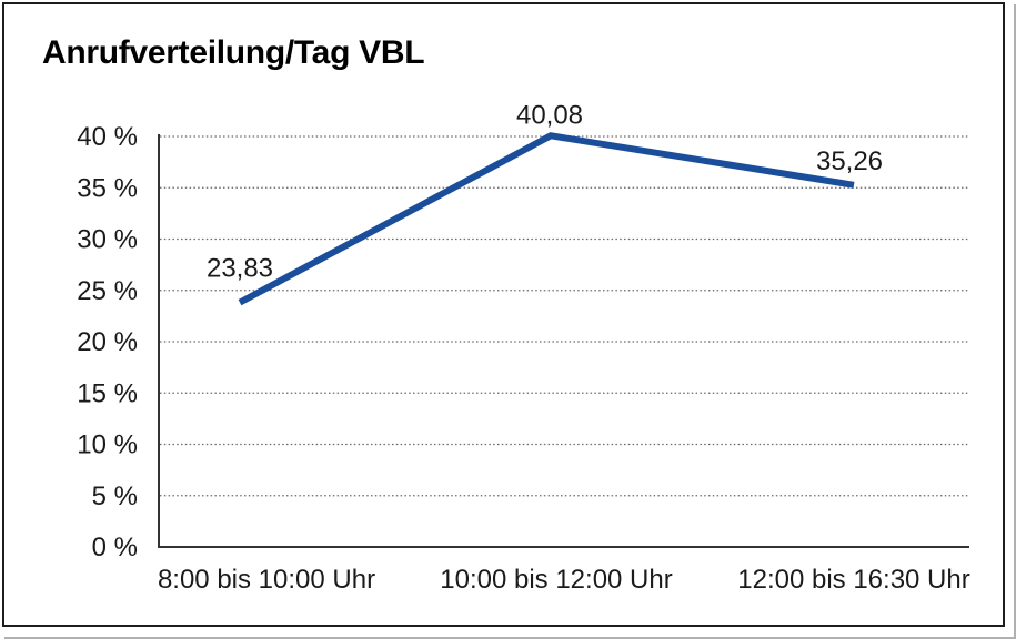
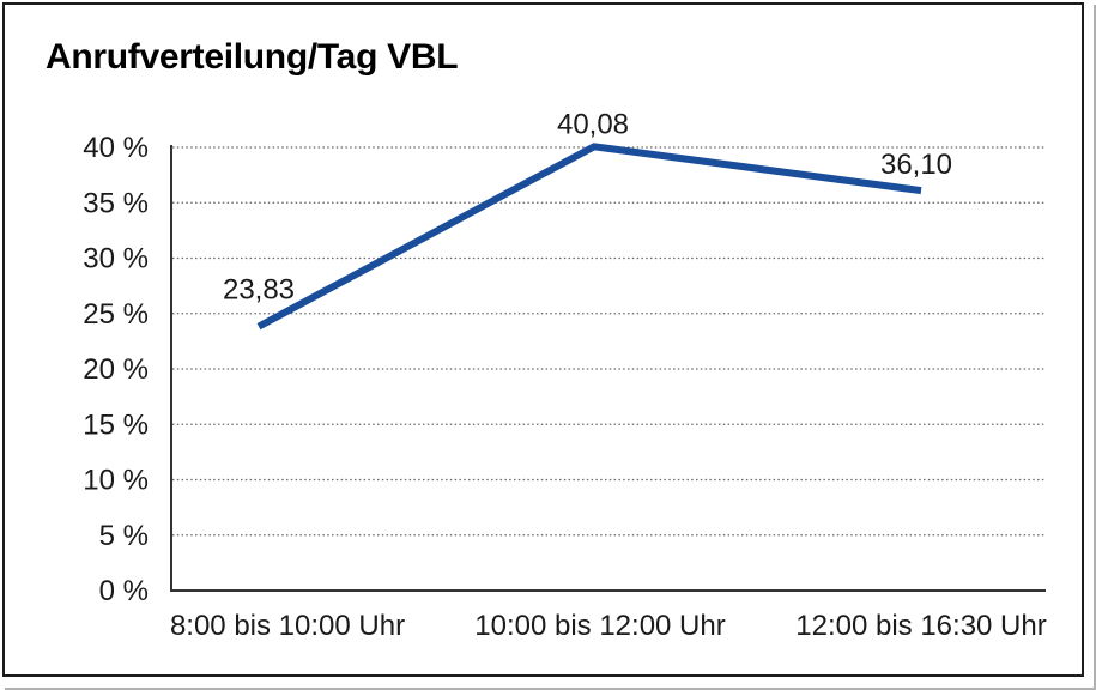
12:00 bis 16:30 Uhr: 35,26 -> 36,10
